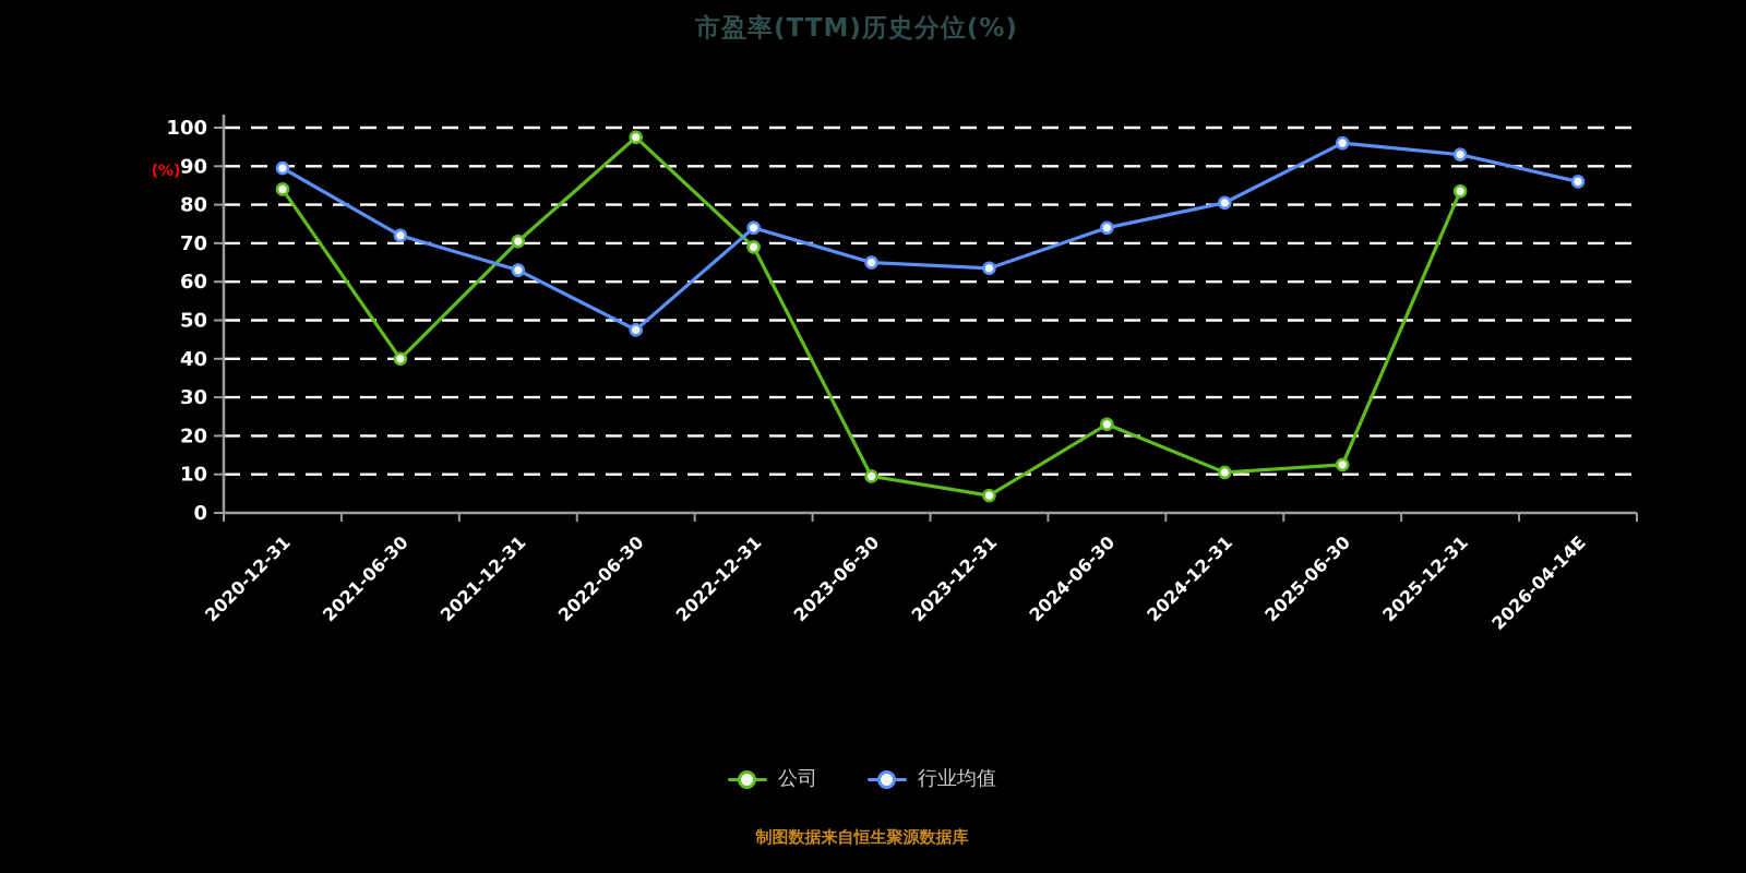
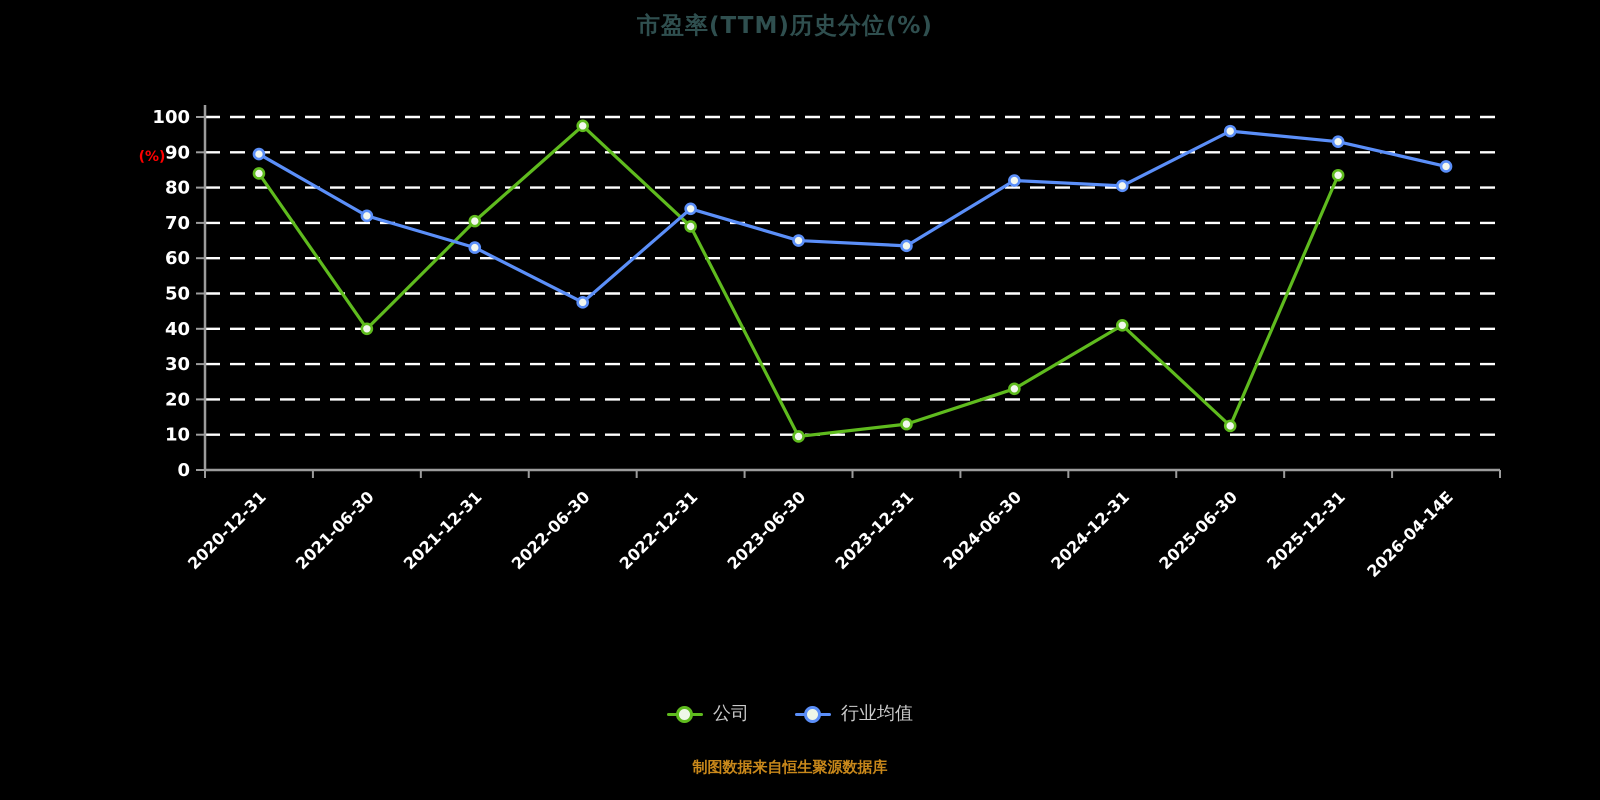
公司/2023-12-31: 4 -> 13
行业均值/2024-06-30: 74 -> 82
公司/2024-12-31: 10 -> 41
